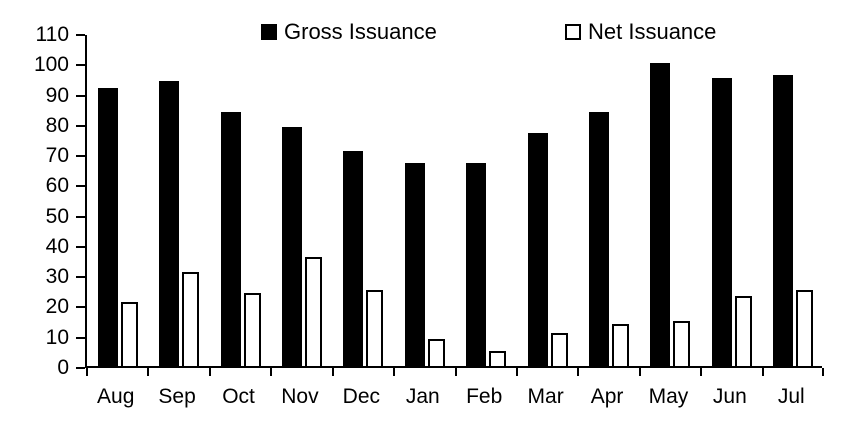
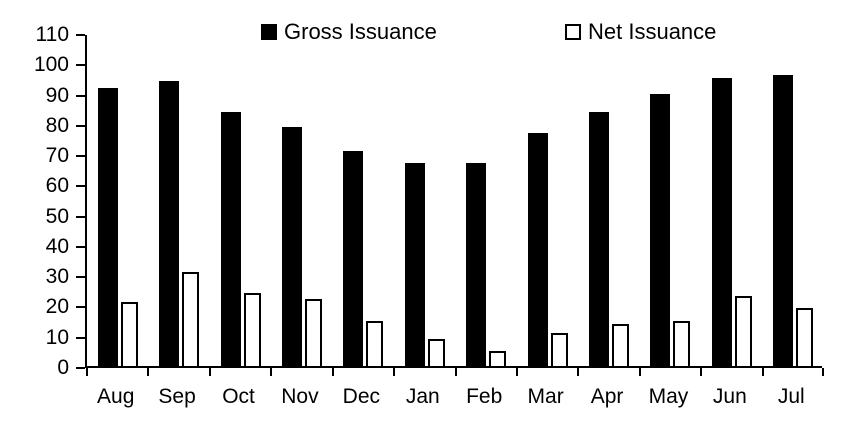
Net Issuance/Nov: 36 -> 22
Net Issuance/Dec: 25 -> 15
Gross Issuance/May: 100 -> 90
Net Issuance/Jul: 25 -> 19
